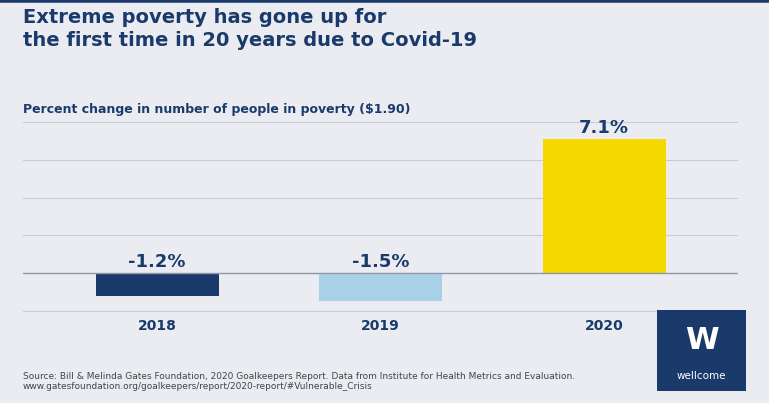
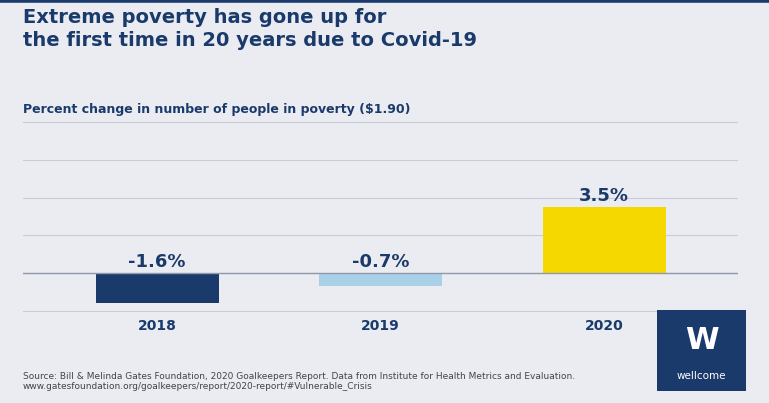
2018: -1.2% -> -1.6%
2019: -1.5% -> -0.7%
2020: 7.1% -> 3.5%
